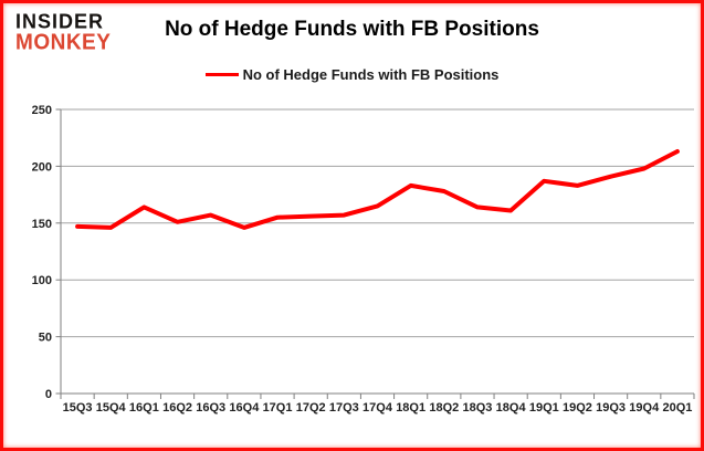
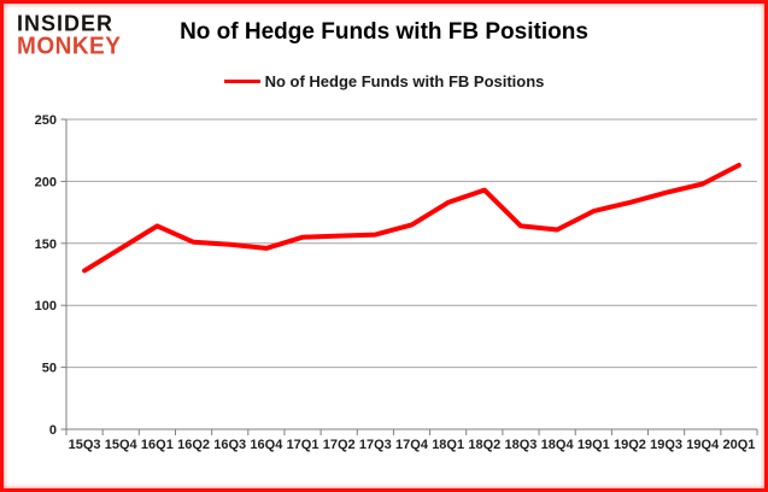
15Q3: 147 -> 128
16Q3: 157 -> 149
18Q2: 178 -> 193
19Q1: 187 -> 176
